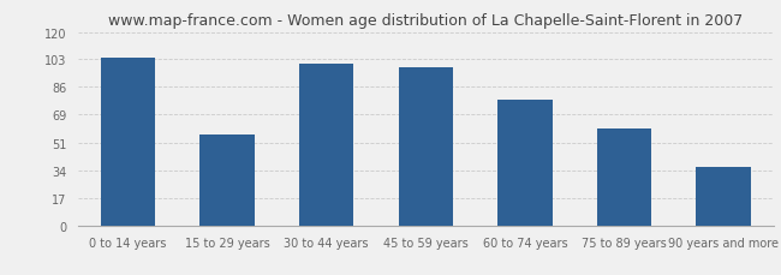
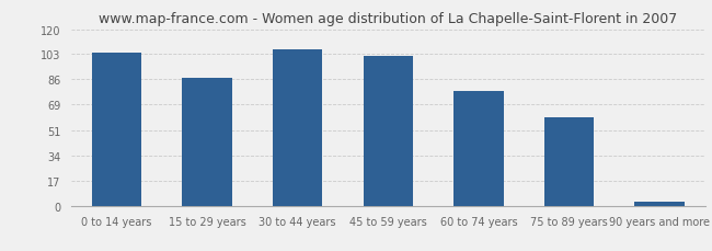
15 to 29 years: 56 -> 87
30 to 44 years: 100 -> 106
45 to 59 years: 98 -> 102
90 years and more: 36 -> 3
